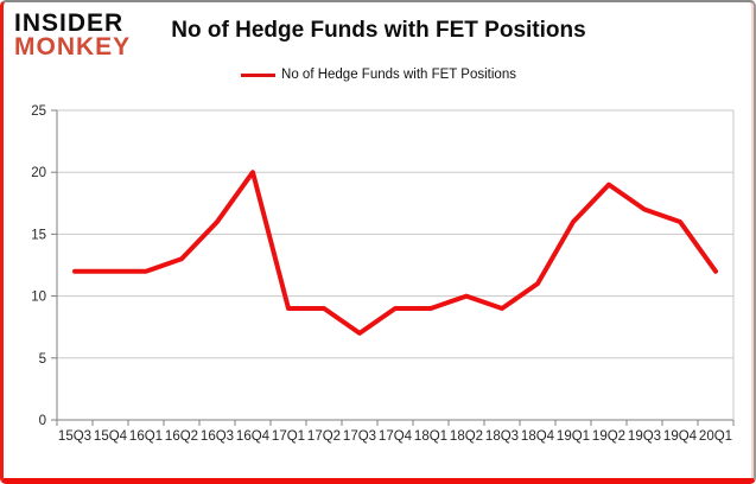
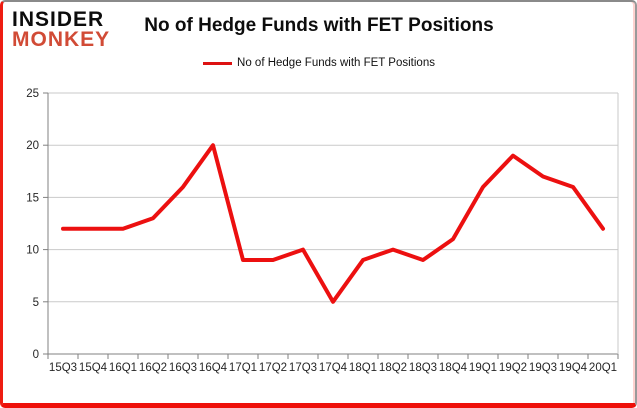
17Q3: 7 -> 10
17Q4: 9 -> 5
